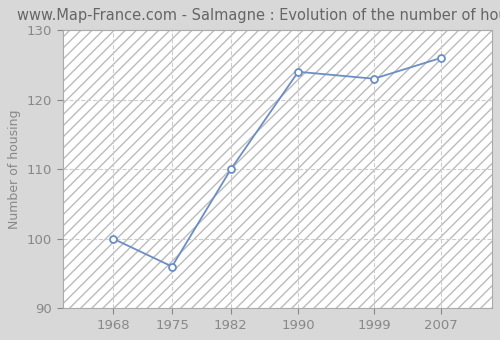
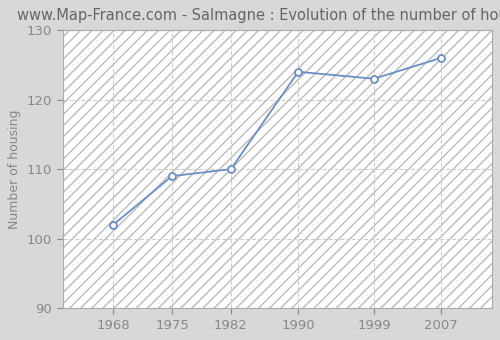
1968: 100 -> 102
1975: 96 -> 109
